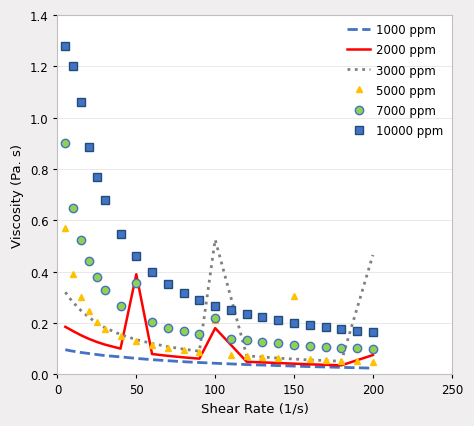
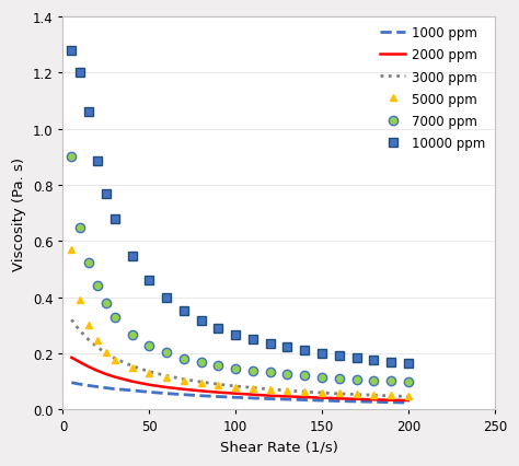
2000 ppm/50: 0.390 -> 0.088
7000 ppm/50: 0.355 -> 0.228
2000 ppm/100: 0.180 -> 0.057
3000 ppm/100: 0.525 -> 0.083
5000 ppm/100: 0.210 -> 0.080
7000 ppm/100: 0.220 -> 0.147
5000 ppm/150: 0.305 -> 0.061
2000 ppm/200: 0.075 -> 0.032
3000 ppm/200: 0.465 -> 0.046
